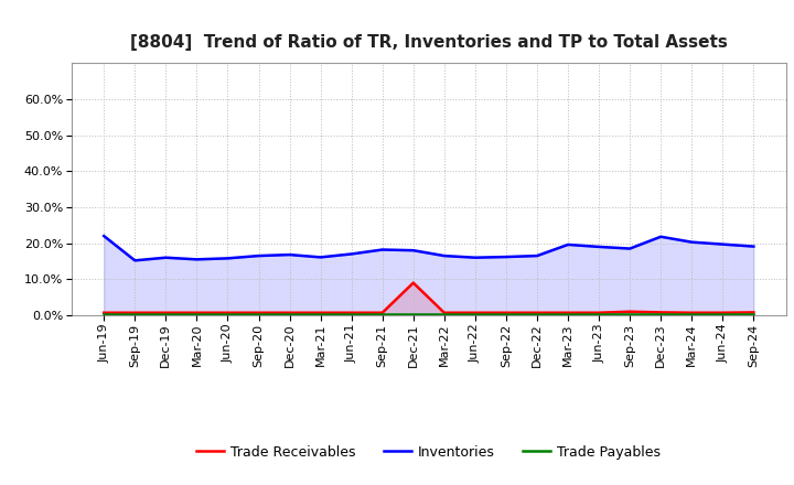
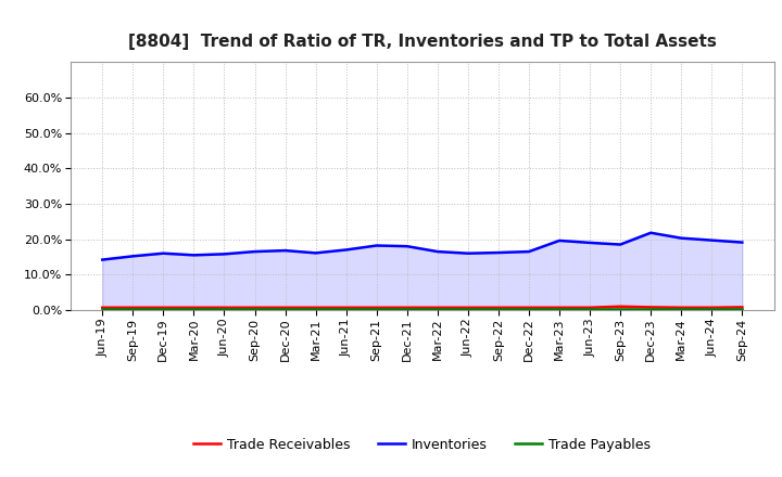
Inventories/Jun-19: 22.0% -> 14.2%
Trade Receivables/Dec-21: 9.0% -> 0.7%
